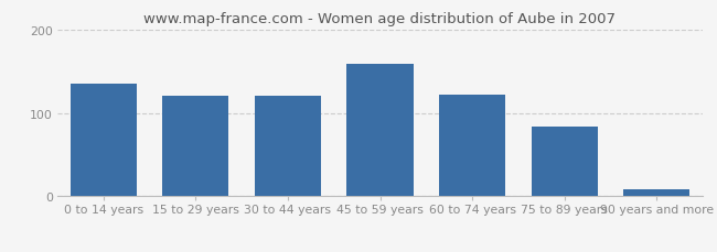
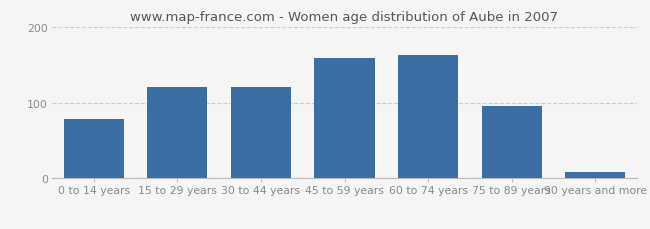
0 to 14 years: 135 -> 78
60 to 74 years: 122 -> 162
75 to 89 years: 83 -> 96
